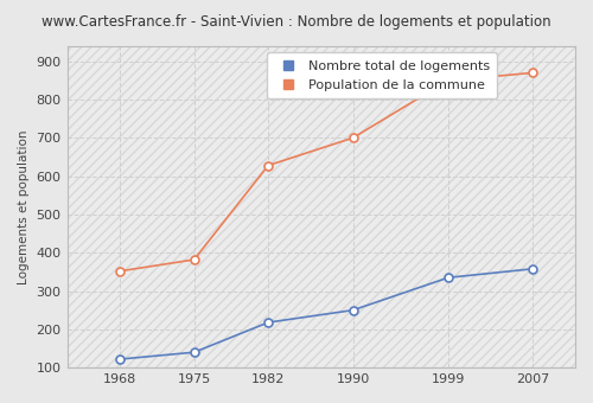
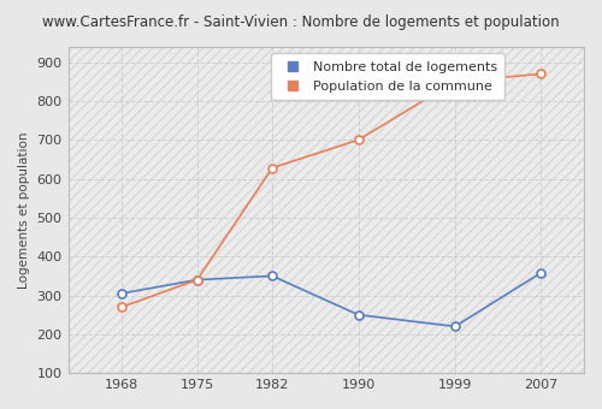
Nombre total de logements/1968: 122 -> 305
Population de la commune/1968: 352 -> 270
Nombre total de logements/1975: 140 -> 340
Population de la commune/1975: 382 -> 340
Nombre total de logements/1982: 218 -> 350
Nombre total de logements/1999: 335 -> 220
